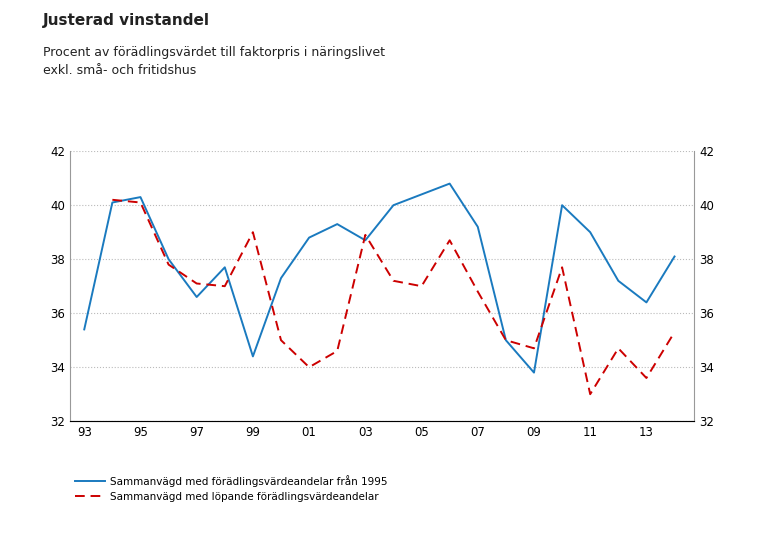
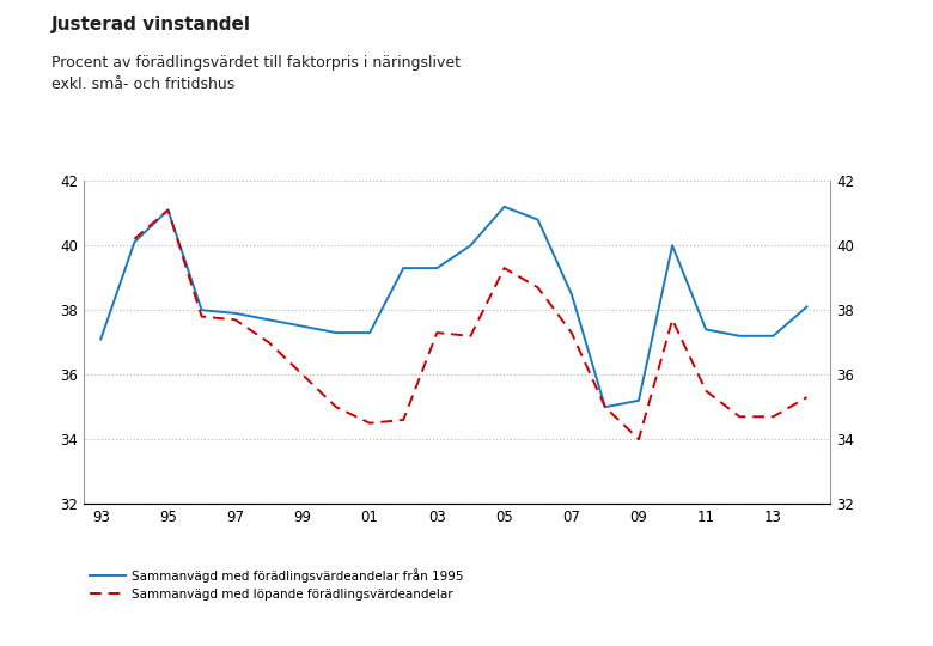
Sammanvägd med förädlingsvärdeandelar från 1995/93: 35.4 -> 37.1
Sammanvägd med förädlingsvärdeandelar från 1995/95: 40.3 -> 41.1
Sammanvägd med löpande förädlingsvärdeandelar/95: 40.1 -> 41.1
Sammanvägd med förädlingsvärdeandelar från 1995/97: 36.6 -> 37.9
Sammanvägd med löpande förädlingsvärdeandelar/97: 37.1 -> 37.7
Sammanvägd med förädlingsvärdeandelar från 1995/99: 34.4 -> 37.5
Sammanvägd med löpande förädlingsvärdeandelar/99: 39.0 -> 36.0
Sammanvägd med förädlingsvärdeandelar från 1995/01: 38.8 -> 37.3
Sammanvägd med löpande förädlingsvärdeandelar/01: 34.0 -> 34.5
Sammanvägd med förädlingsvärdeandelar från 1995/03: 38.7 -> 39.3
Sammanvägd med löpande förädlingsvärdeandelar/03: 38.9 -> 37.3
Sammanvägd med förädlingsvärdeandelar från 1995/05: 40.4 -> 41.2
Sammanvägd med löpande förädlingsvärdeandelar/05: 37.0 -> 39.3
Sammanvägd med förädlingsvärdeandelar från 1995/07: 39.2 -> 38.5
Sammanvägd med löpande förädlingsvärdeandelar/07: 36.8 -> 37.3
Sammanvägd med förädlingsvärdeandelar från 1995/09: 33.8 -> 35.2
Sammanvägd med löpande förädlingsvärdeandelar/09: 34.7 -> 34.0
Sammanvägd med förädlingsvärdeandelar från 1995/11: 39.0 -> 37.4
Sammanvägd med löpande förädlingsvärdeandelar/11: 33.0 -> 35.5
Sammanvägd med förädlingsvärdeandelar från 1995/13: 36.4 -> 37.2
Sammanvägd med löpande förädlingsvärdeandelar/13: 33.6 -> 34.7
